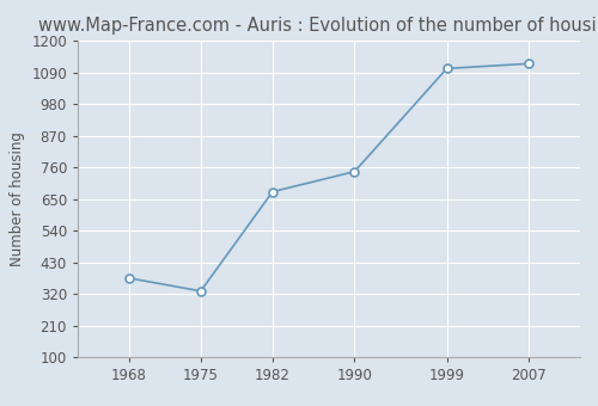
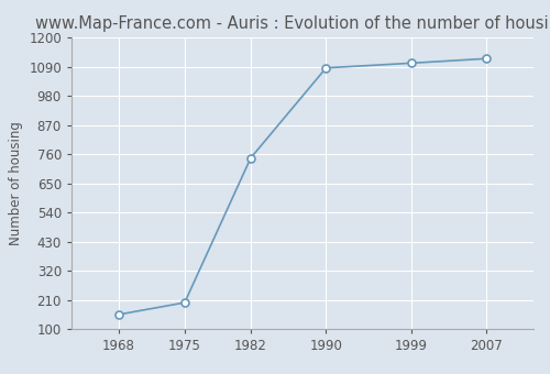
1968: 375 -> 155
1975: 330 -> 200
1982: 675 -> 745
1990: 745 -> 1085
